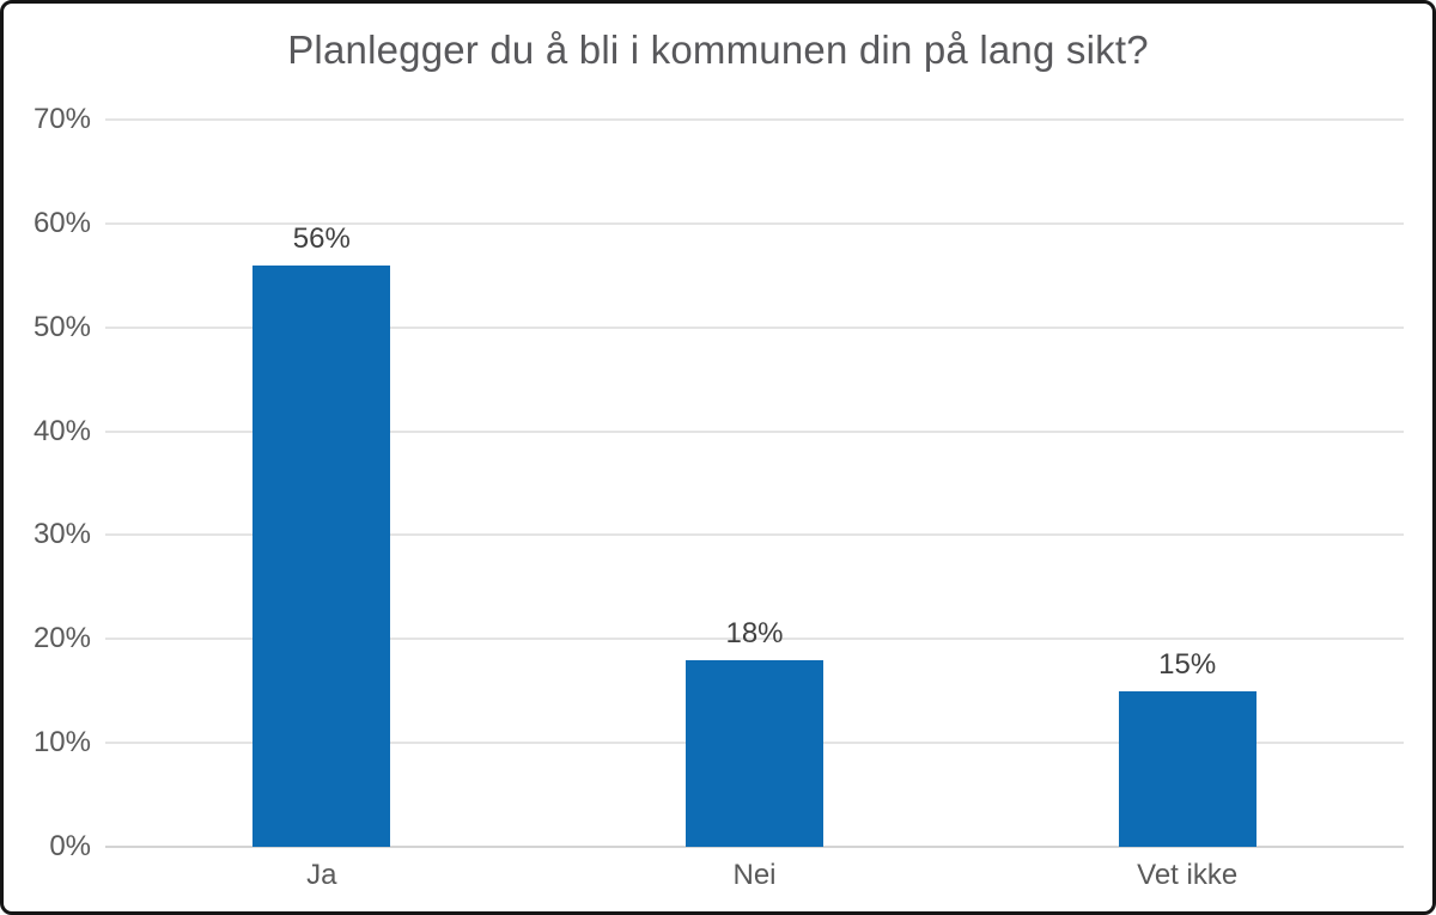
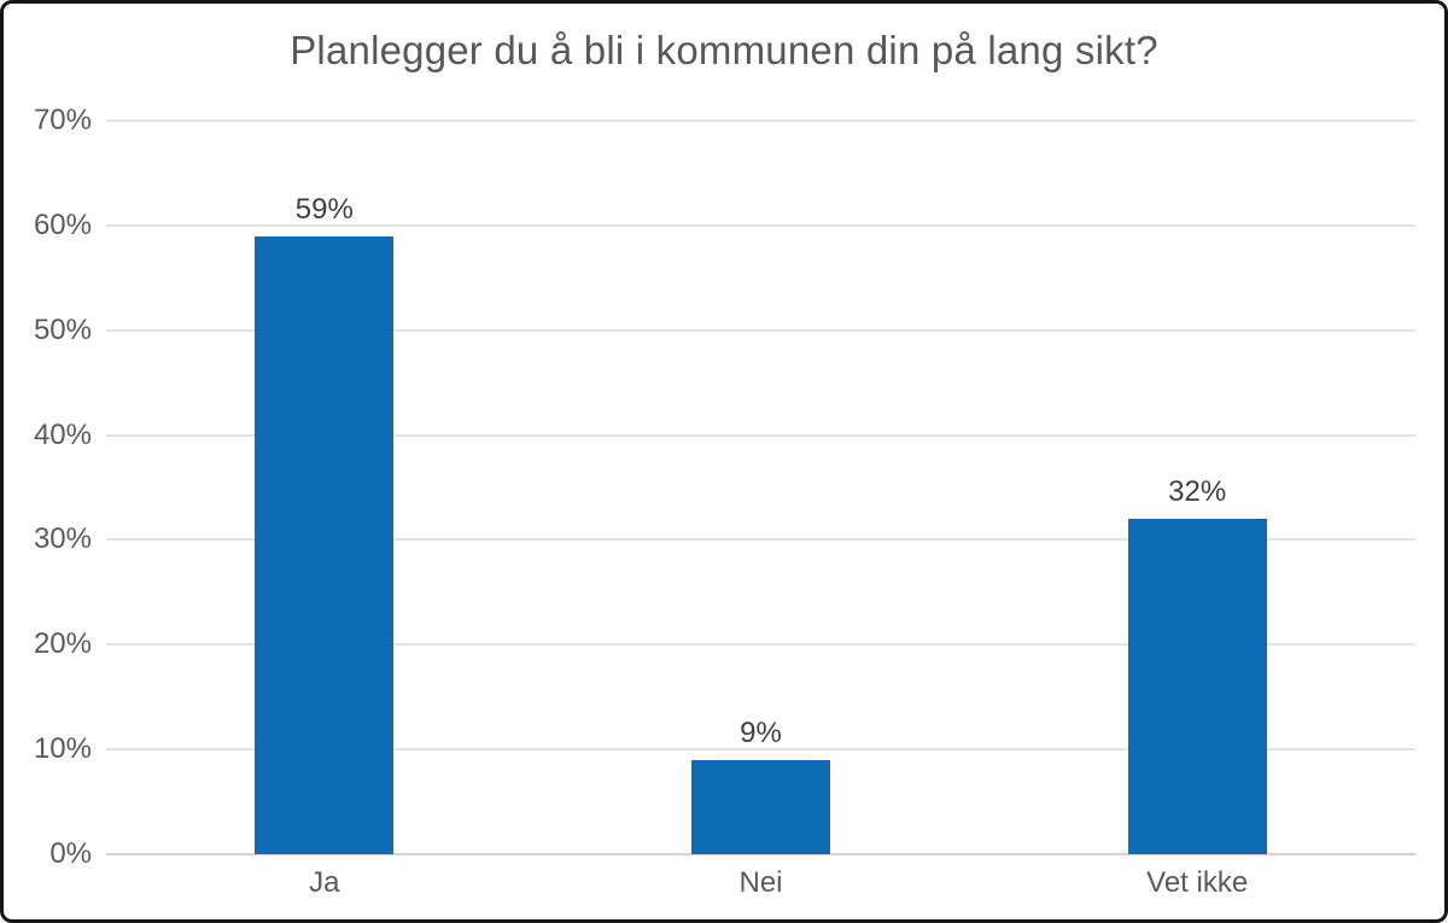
Ja: 56% -> 59%
Nei: 18% -> 9%
Vet ikke: 15% -> 32%
